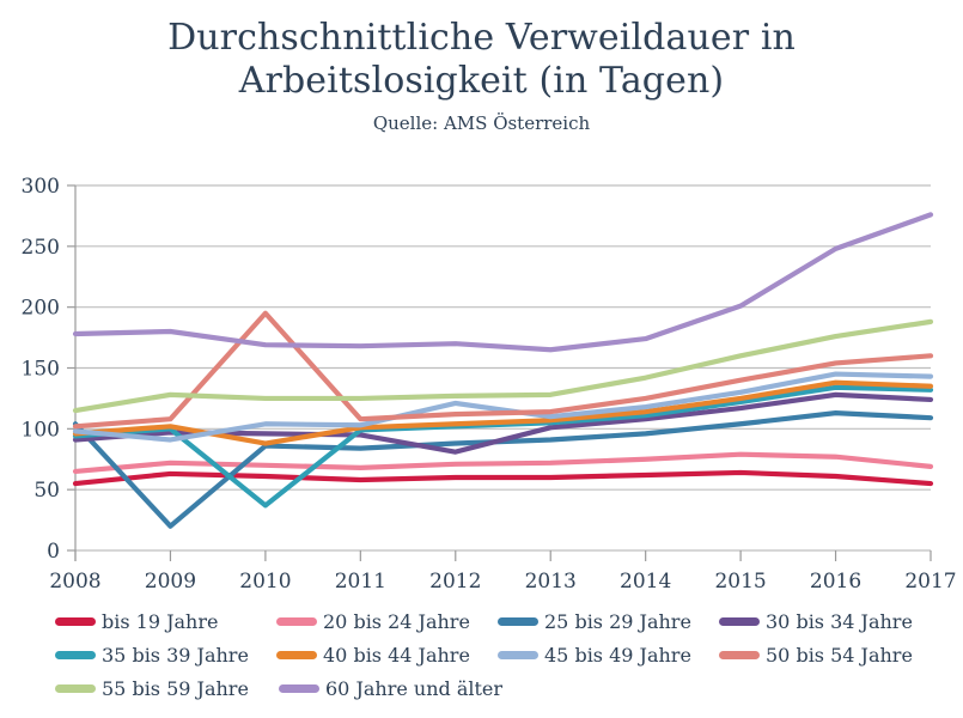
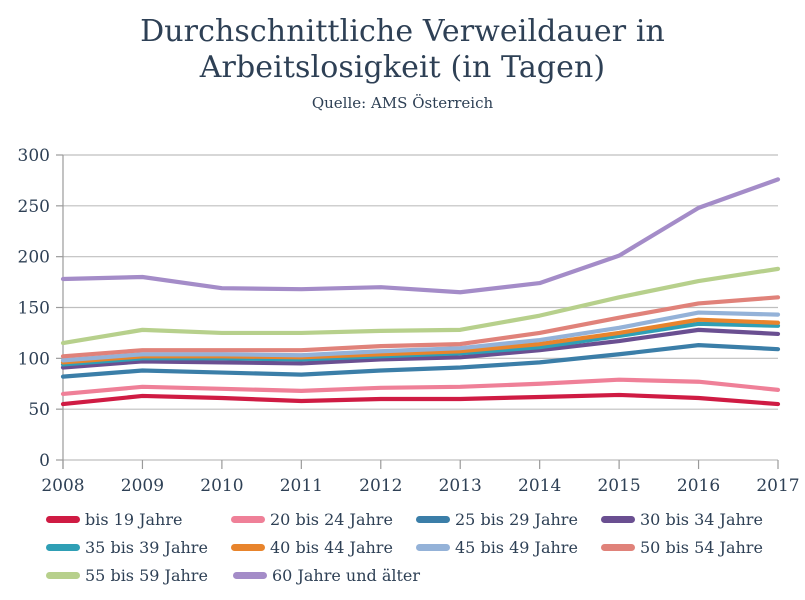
25 bis 29 Jahre/2008: 104 -> 82
25 bis 29 Jahre/2009: 20 -> 88
45 bis 49 Jahre/2009: 91 -> 104
35 bis 39 Jahre/2010: 37 -> 100
40 bis 44 Jahre/2010: 88 -> 102
50 bis 54 Jahre/2010: 195 -> 108
30 bis 34 Jahre/2012: 81 -> 99
45 bis 49 Jahre/2012: 121 -> 107
